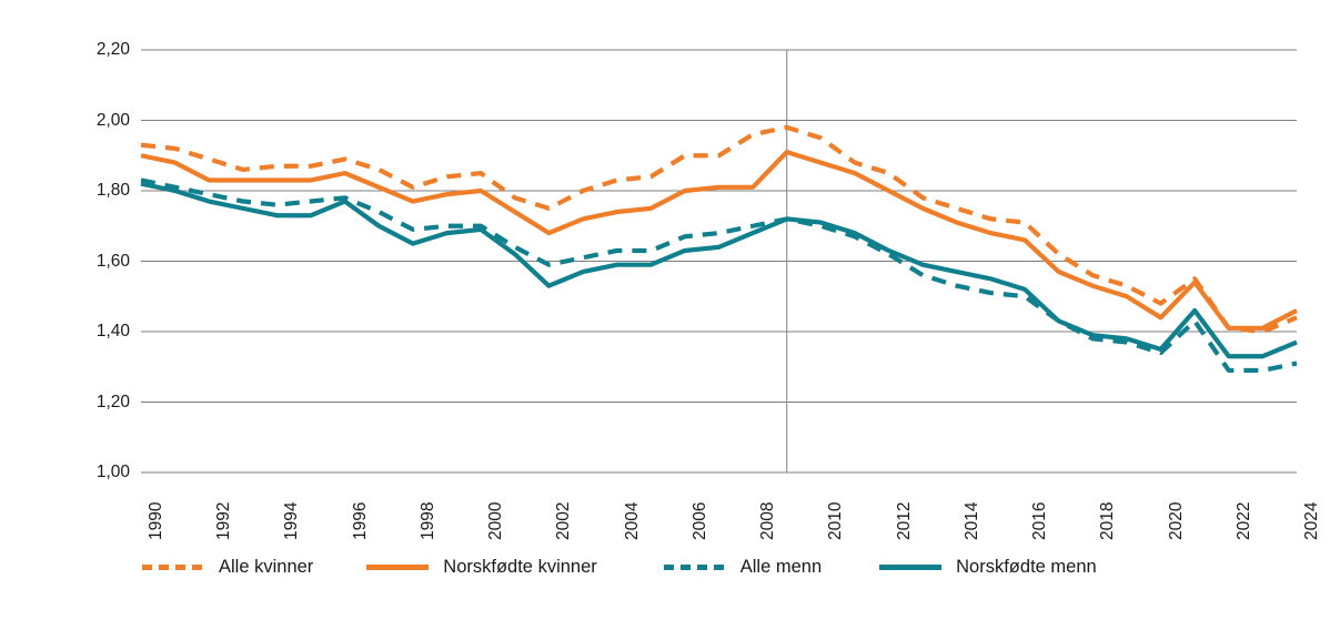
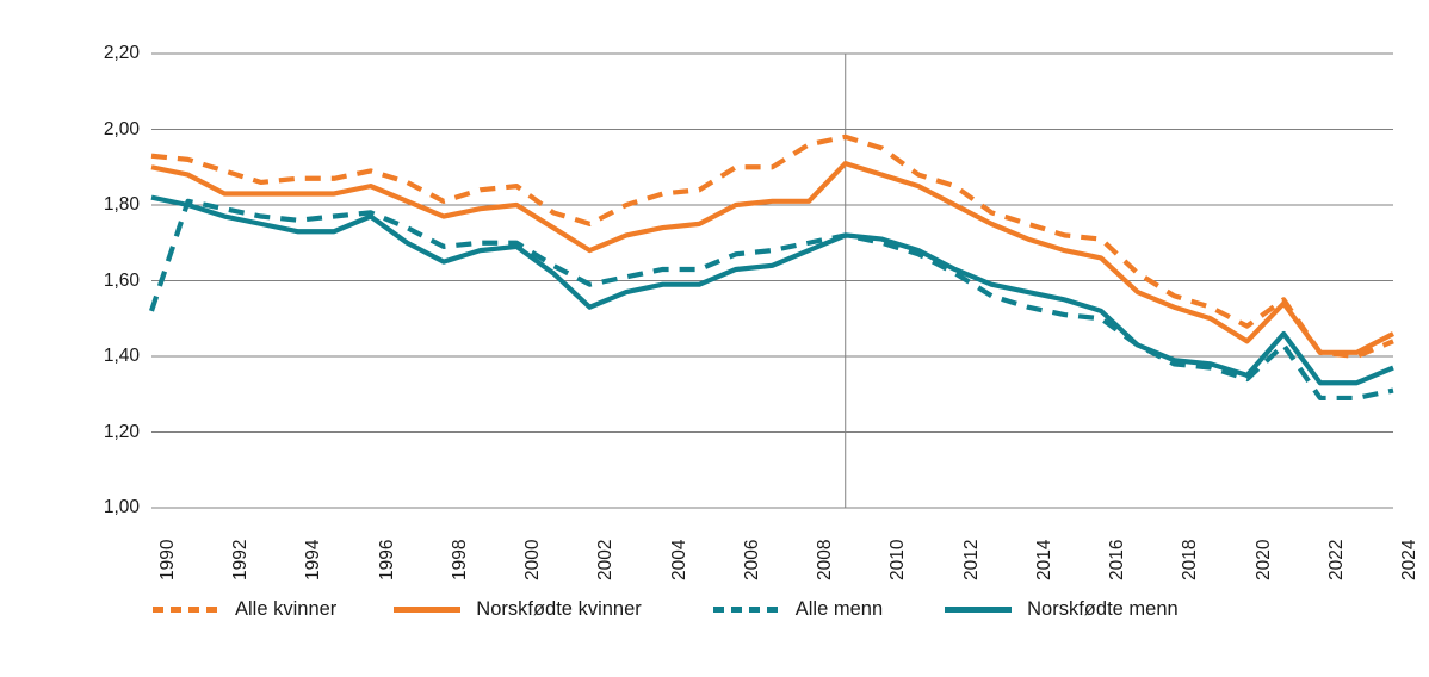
Alle menn/1990: 1,83 -> 1,52
